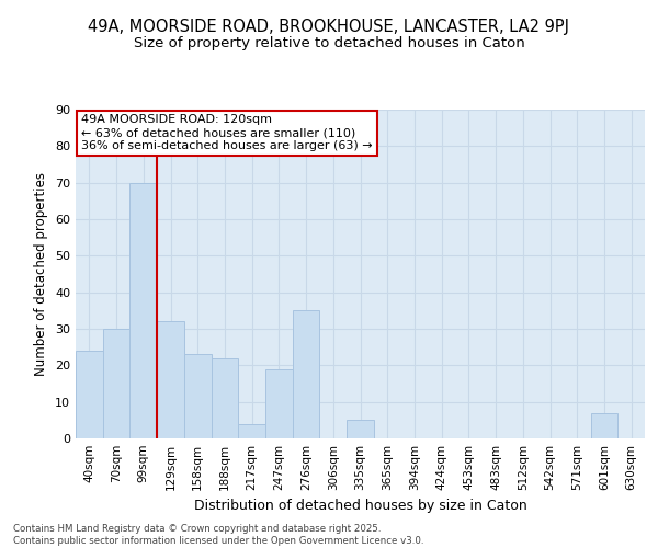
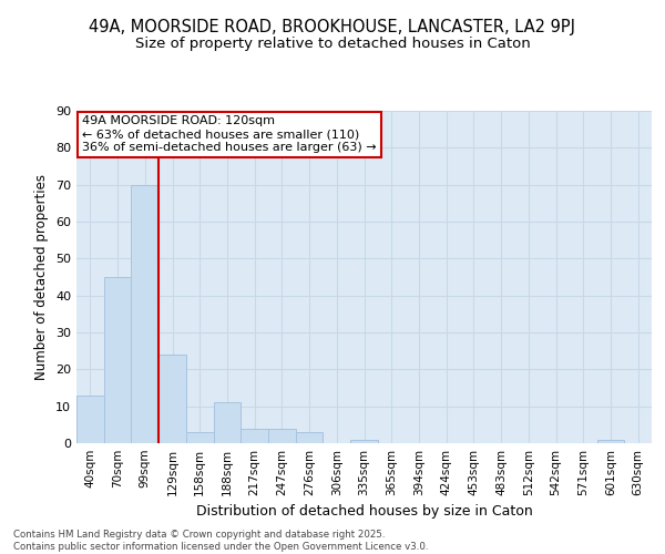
40sqm: 24 -> 13
70sqm: 30 -> 45
129sqm: 32 -> 24
158sqm: 23 -> 3
188sqm: 22 -> 11
247sqm: 19 -> 4
276sqm: 35 -> 3
335sqm: 5 -> 1
601sqm: 7 -> 1
